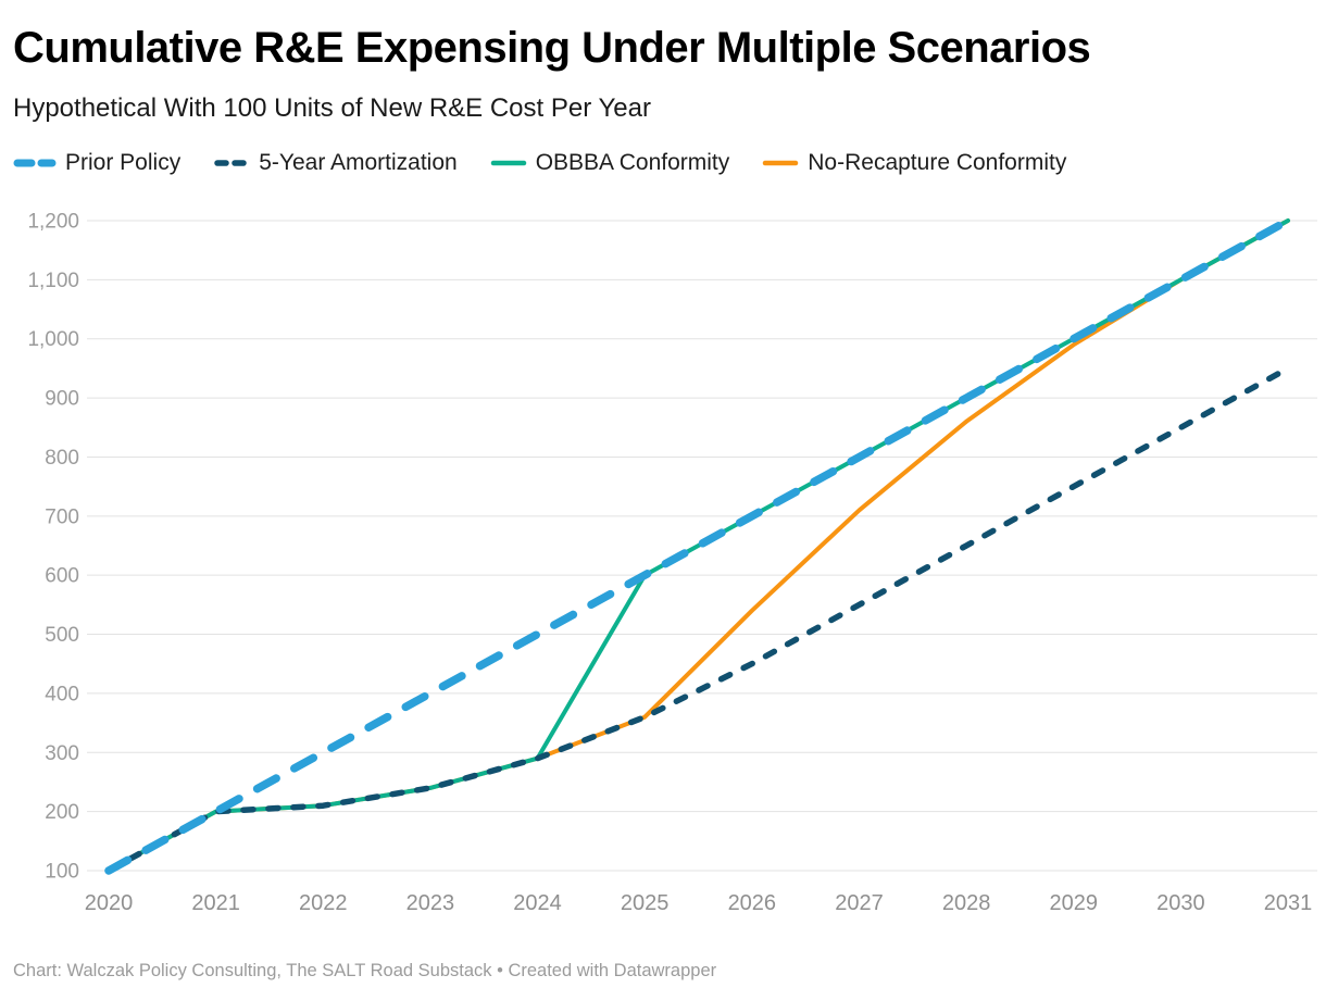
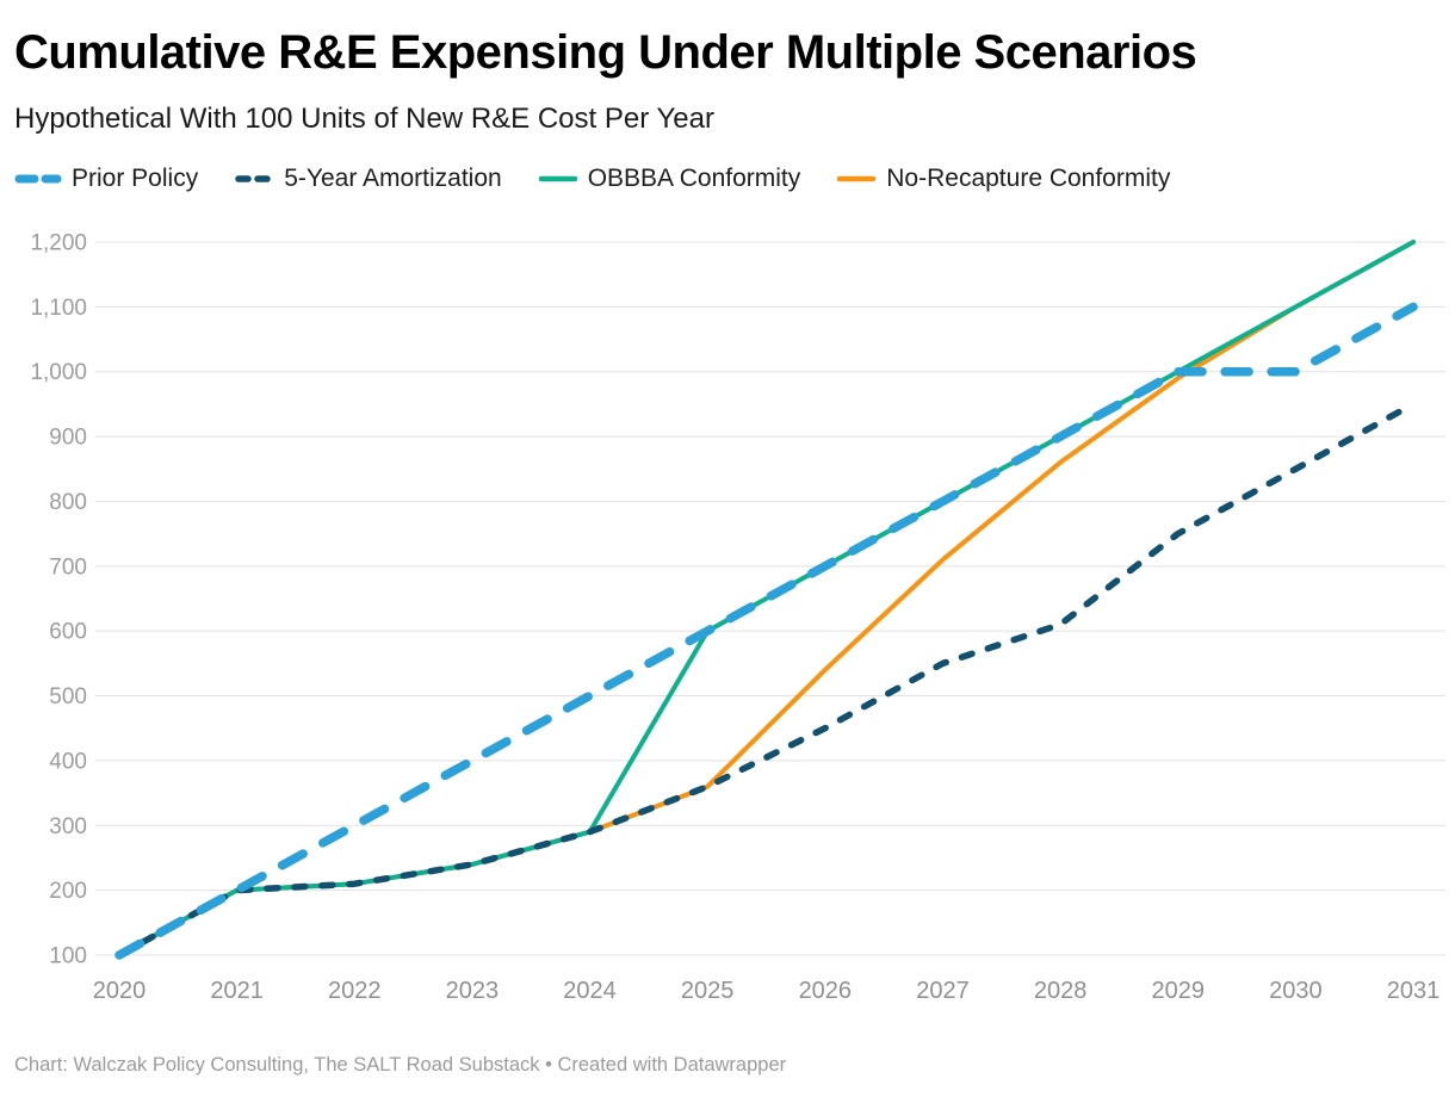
5-Year Amortization/2028: 650 -> 610
Prior Policy/2030: 1100 -> 1000
Prior Policy/2031: 1200 -> 1100
